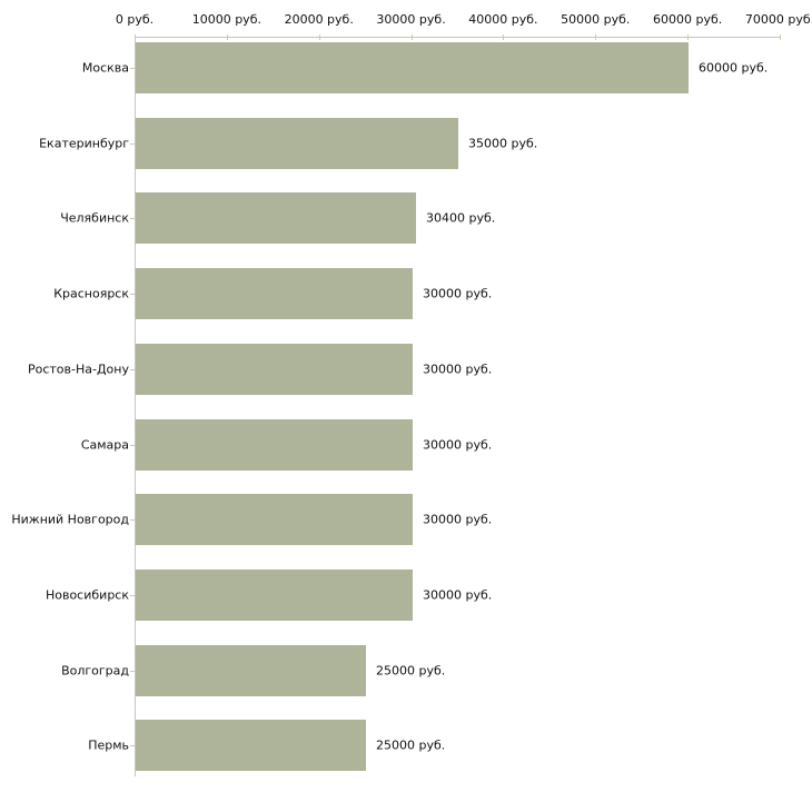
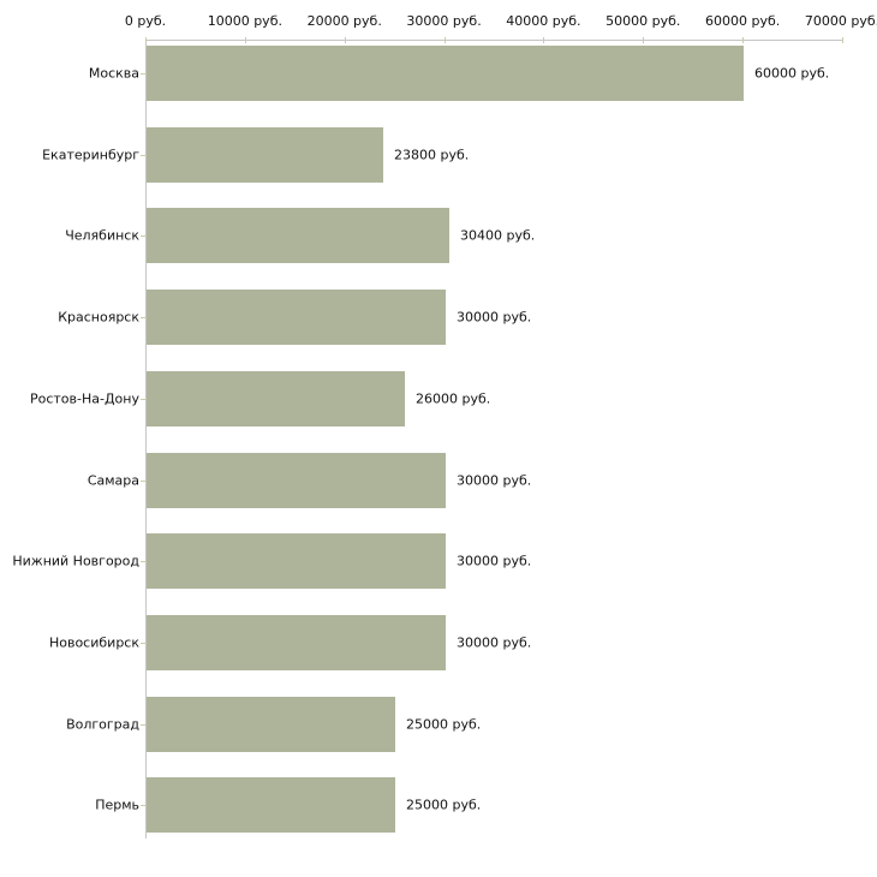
Екатеринбург: 35000 -> 23800
Ростов-На-Дону: 30000 -> 26000
